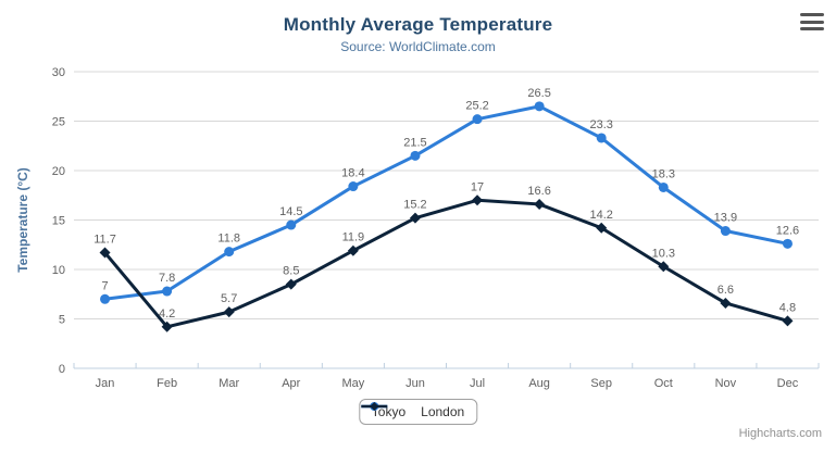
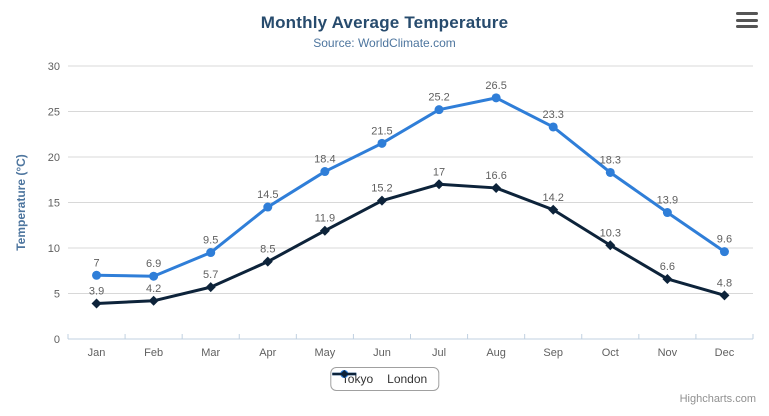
London/Jan: 11.7 -> 3.9
Tokyo/Feb: 7.8 -> 6.9
Tokyo/Mar: 11.8 -> 9.5
Tokyo/Dec: 12.6 -> 9.6
